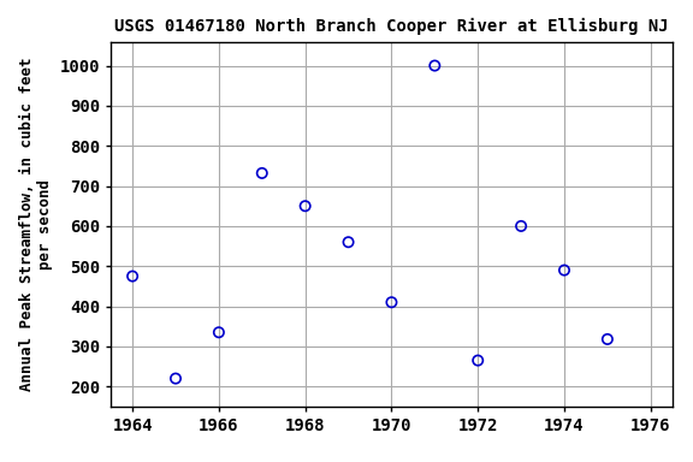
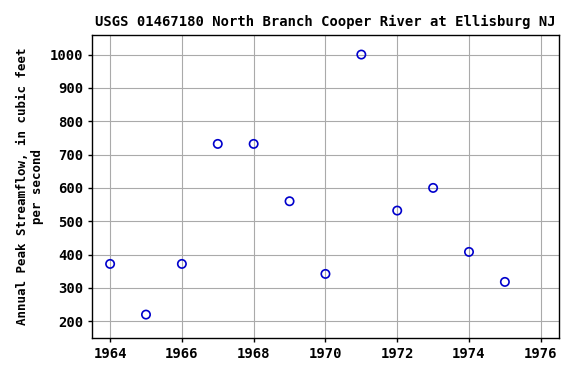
1964: 475 -> 372
1966: 335 -> 372
1968: 650 -> 732
1970: 410 -> 342
1972: 265 -> 532
1974: 490 -> 408
